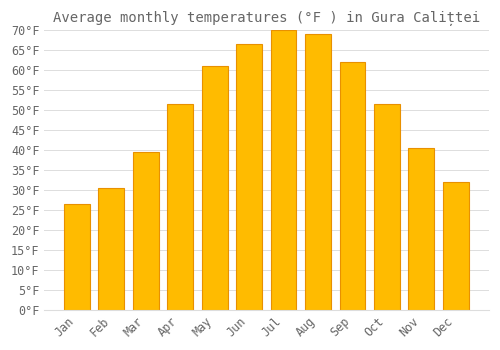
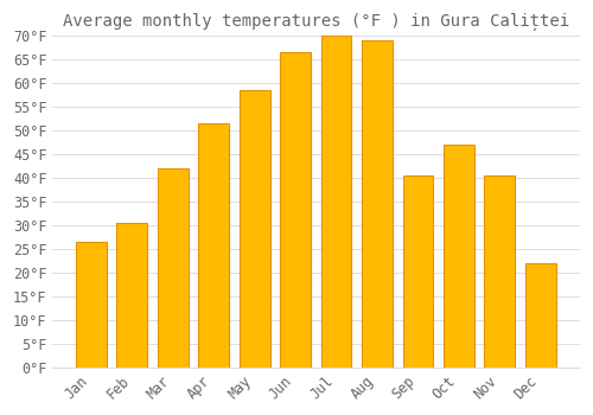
Mar: 39.5°F -> 42.0°F
May: 61.0°F -> 58.5°F
Sep: 62.0°F -> 40.5°F
Oct: 51.5°F -> 47.0°F
Dec: 32.0°F -> 22.0°F
